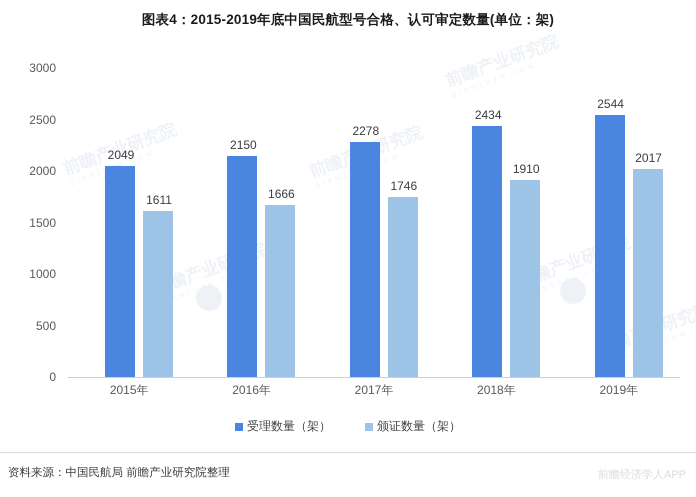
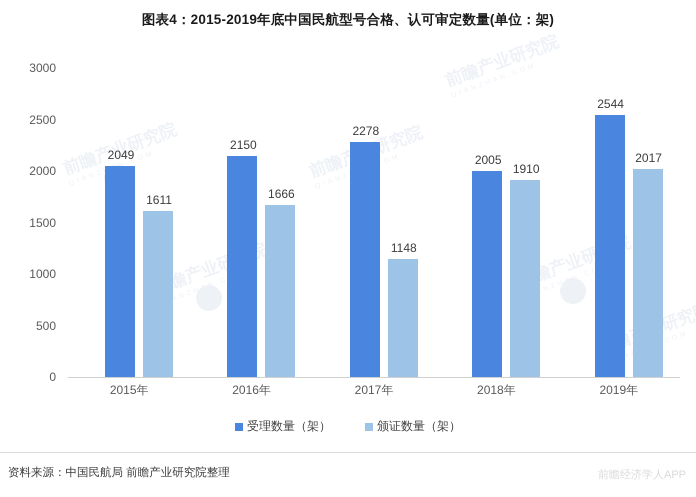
颁证数量（架）/2017年: 1746 -> 1148
受理数量（架）/2018年: 2434 -> 2005
